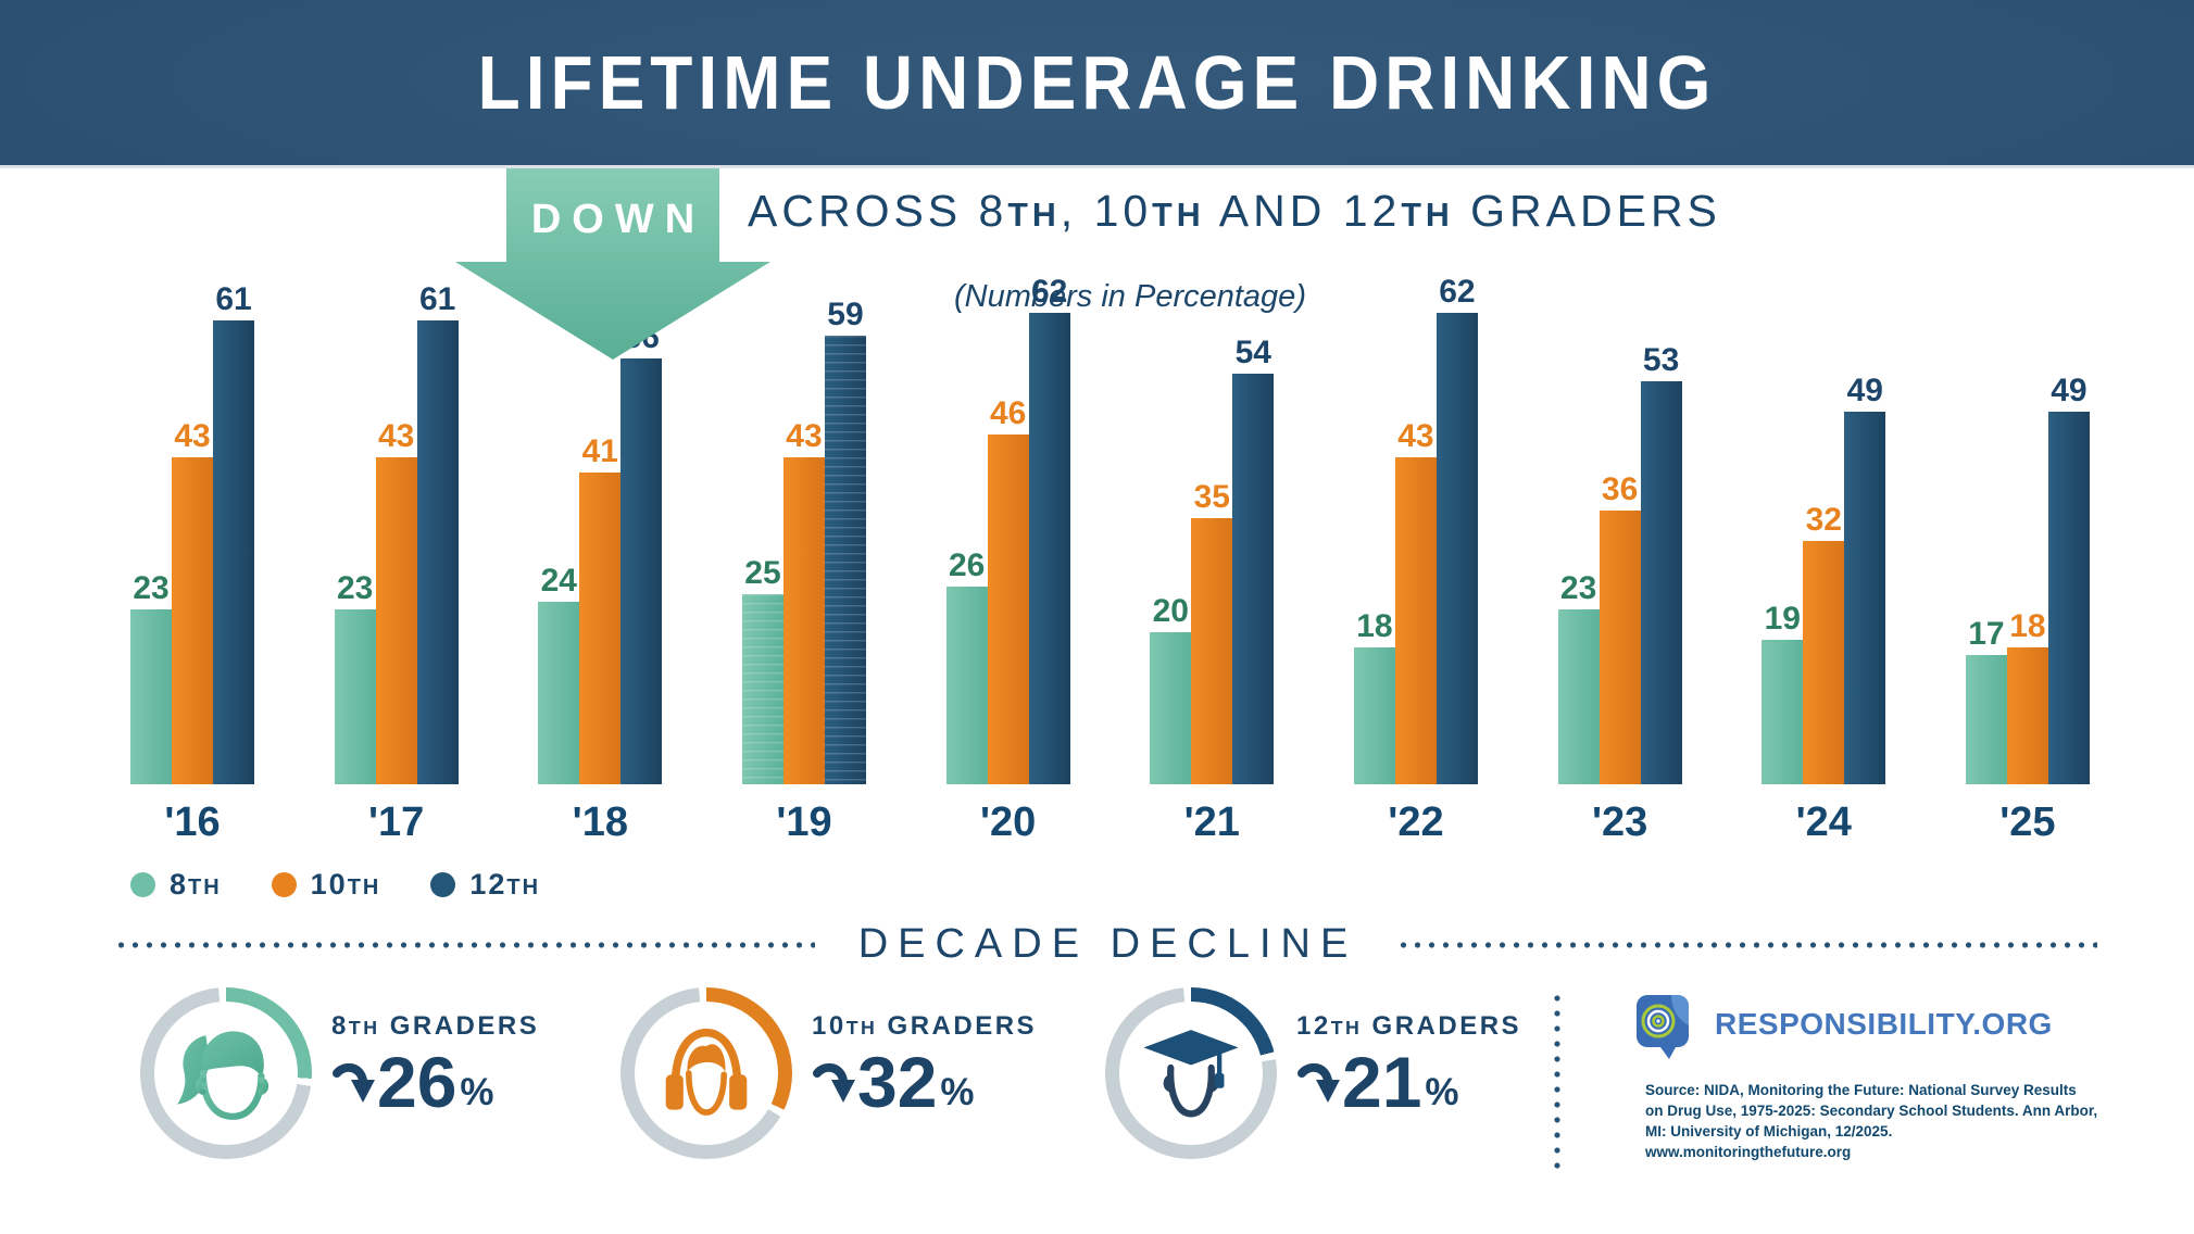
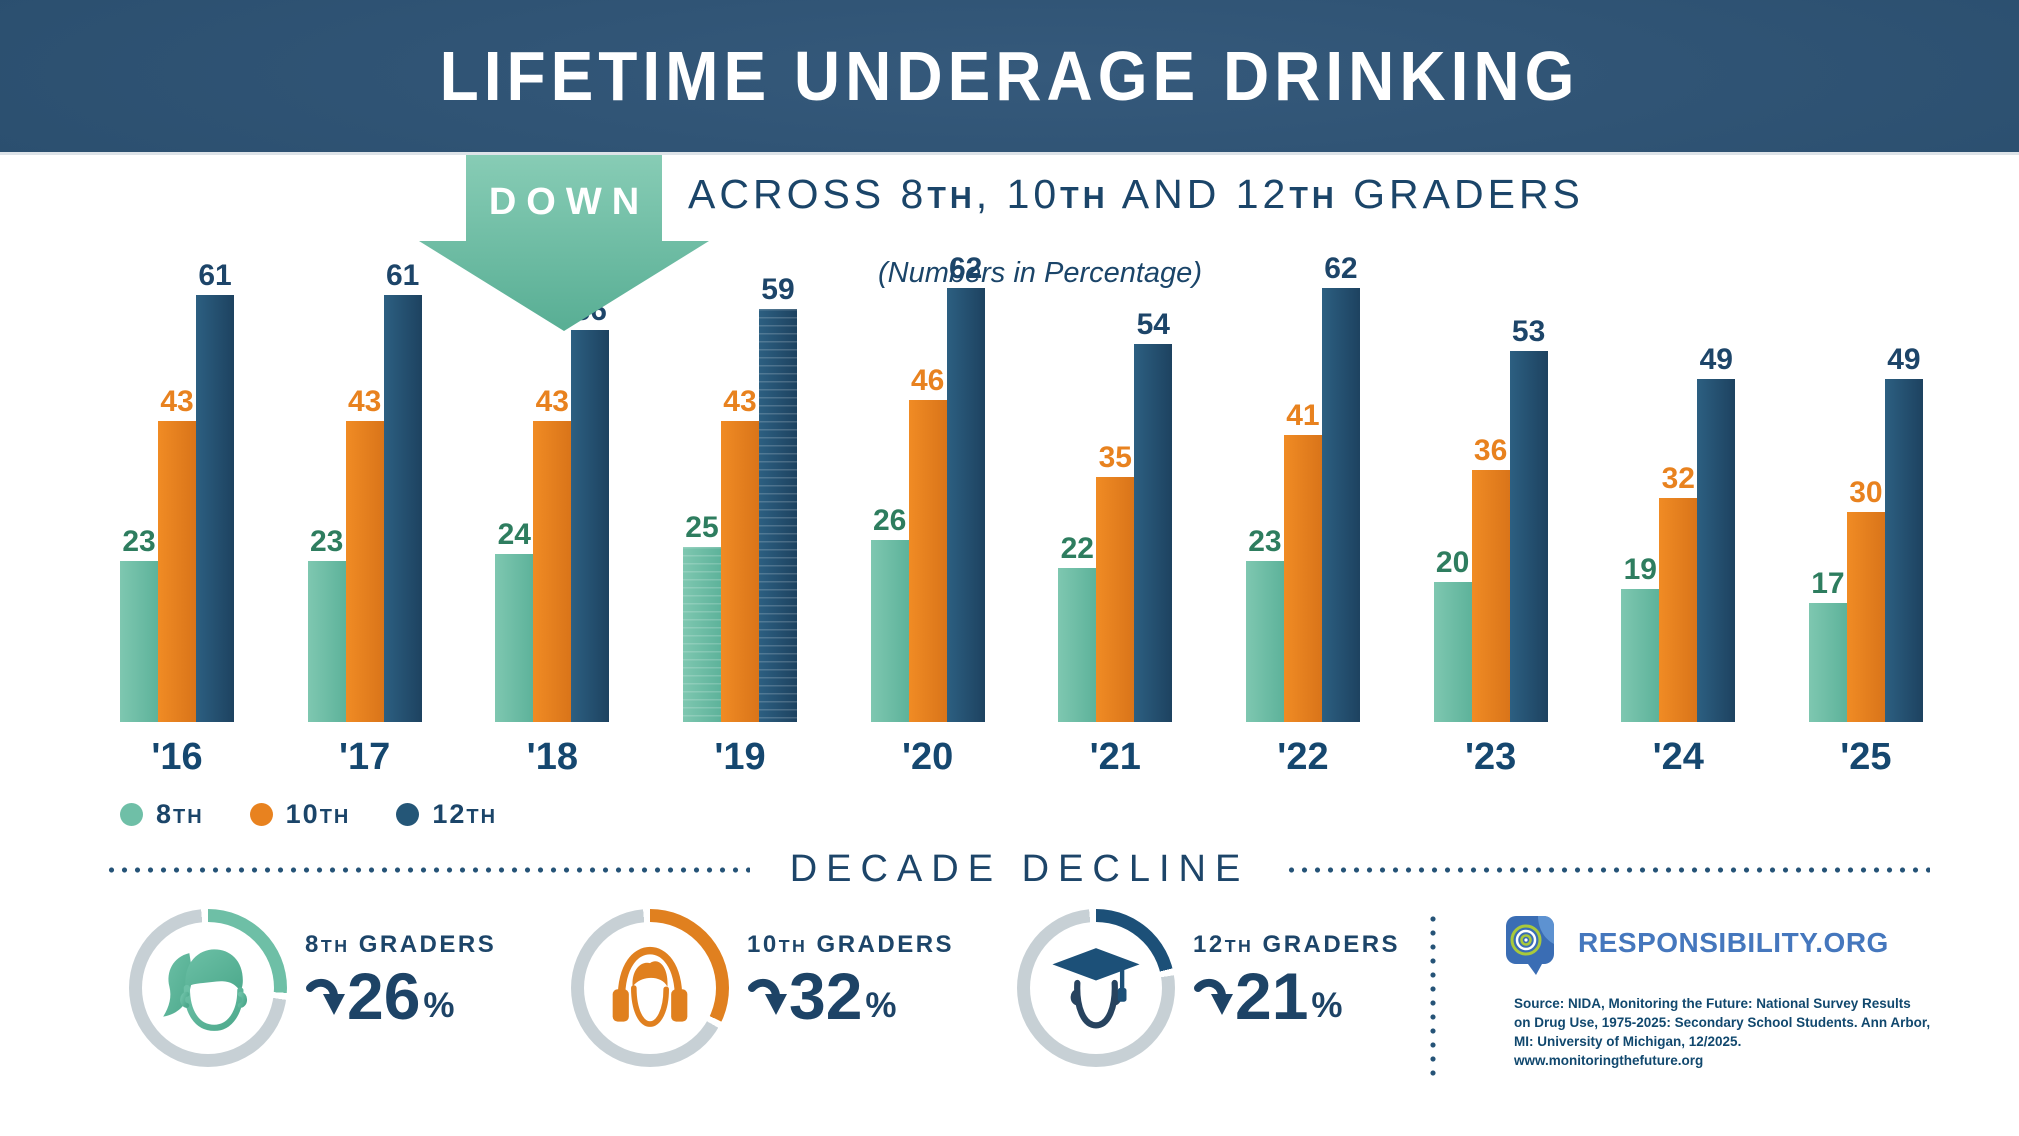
10TH/'18: 41 -> 43
8TH/'21: 20 -> 22
8TH/'22: 18 -> 23
10TH/'22: 43 -> 41
8TH/'23: 23 -> 20
10TH/'25: 18 -> 30
